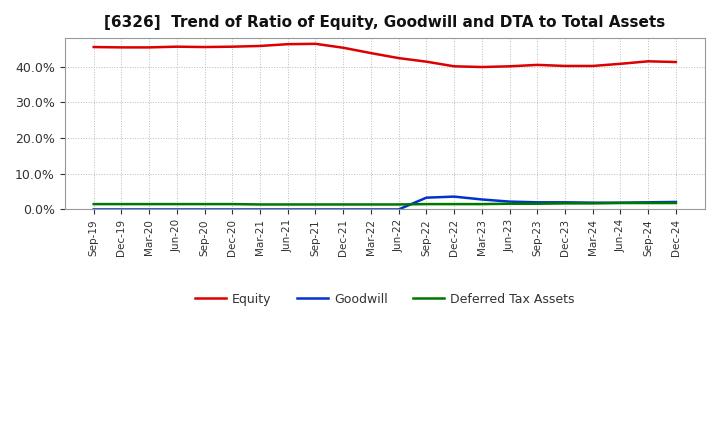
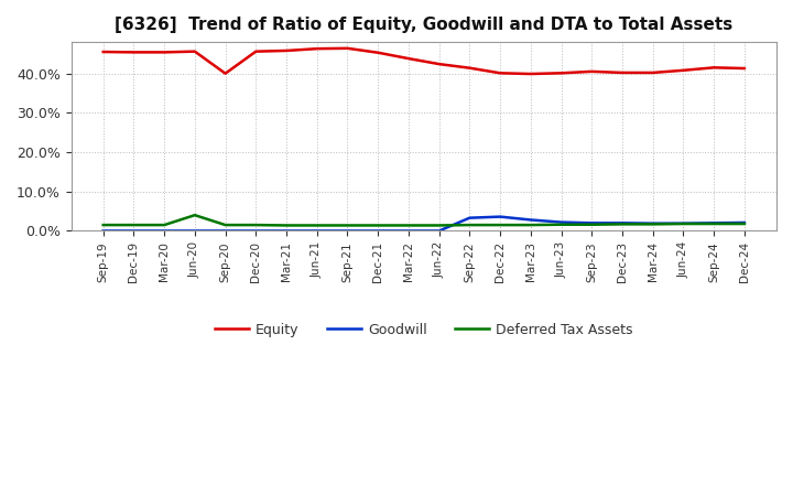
Deferred Tax Assets/Jun-20: 1.5% -> 4.0%
Equity/Sep-20: 45.5% -> 40.0%
